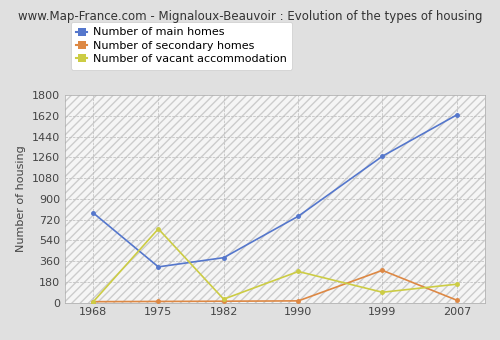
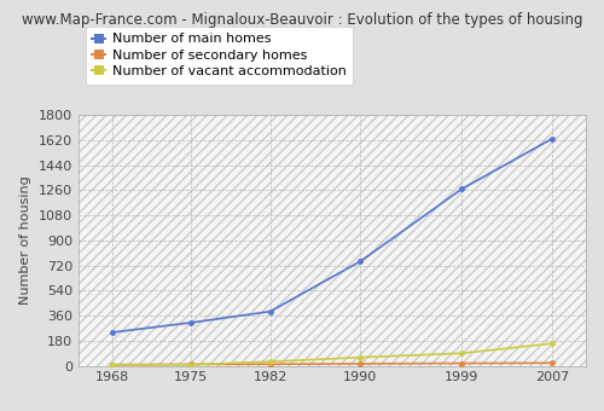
Number of main homes/1968: 780 -> 240
Number of vacant accommodation/1975: 640 -> 10
Number of vacant accommodation/1990: 270 -> 60
Number of secondary homes/1999: 280 -> 20
